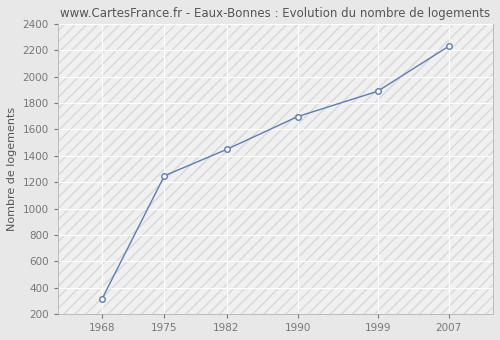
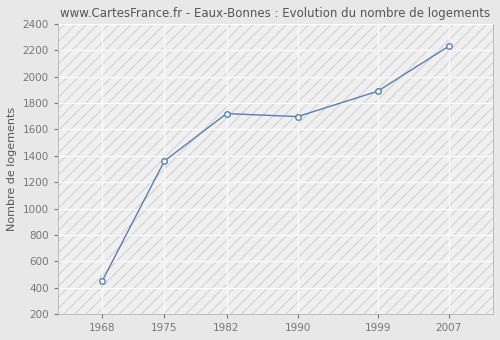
1968: 320 -> 450
1975: 1250 -> 1360
1982: 1450 -> 1720
